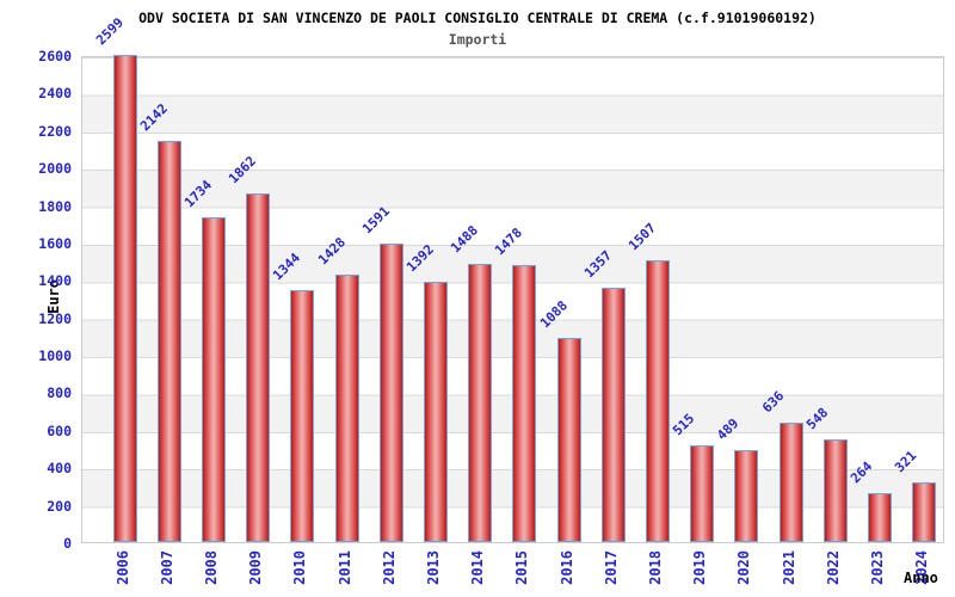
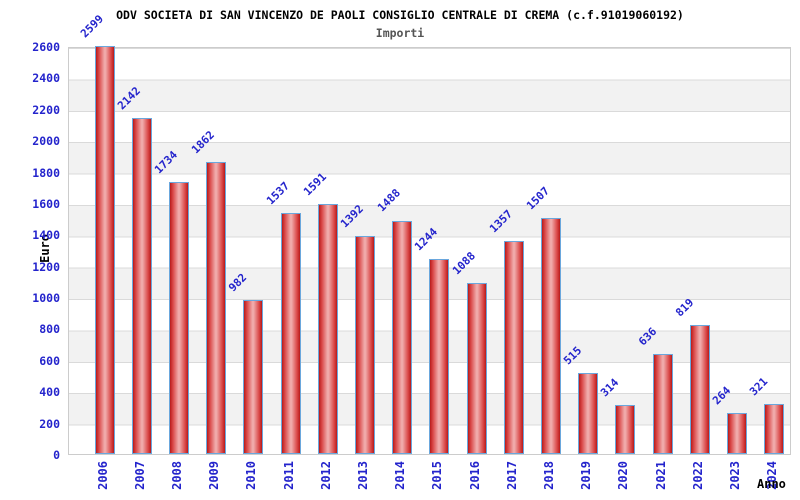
2010: 1344 -> 982
2011: 1428 -> 1537
2015: 1478 -> 1244
2020: 489 -> 314
2022: 548 -> 819
